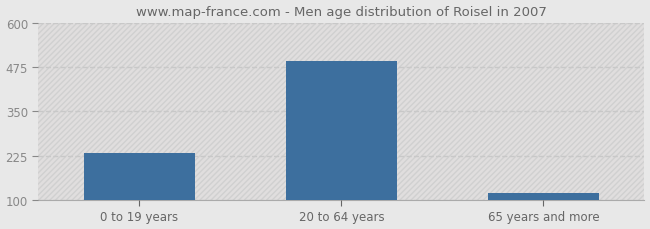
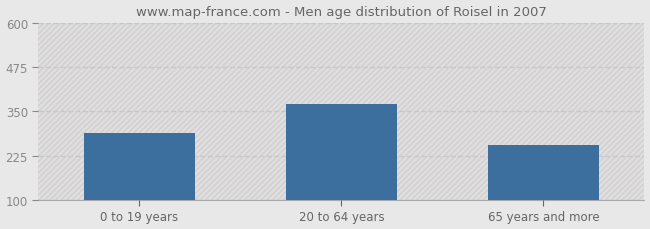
0 to 19 years: 232 -> 290
20 to 64 years: 493 -> 370
65 years and more: 120 -> 255
